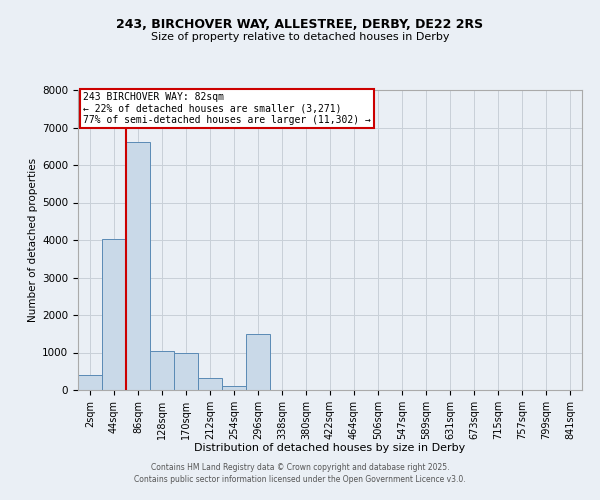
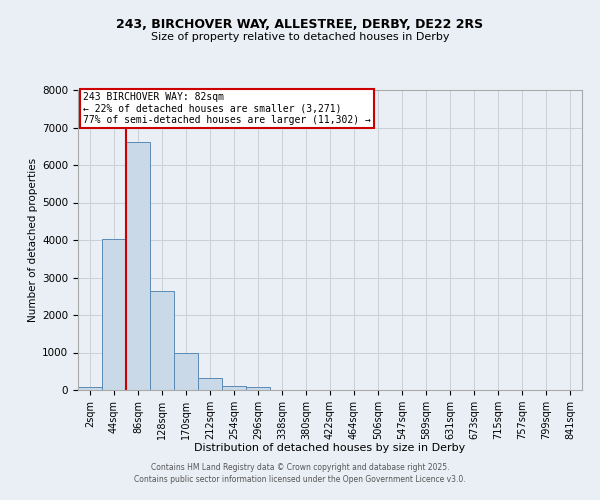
2sqm: 400 -> 70
128sqm: 1050 -> 2650
296sqm: 1500 -> 70
